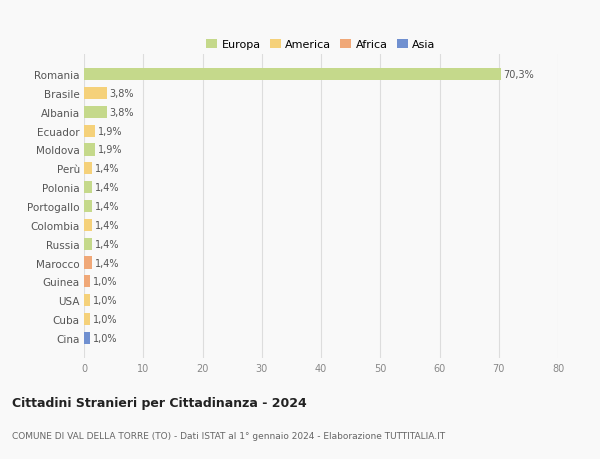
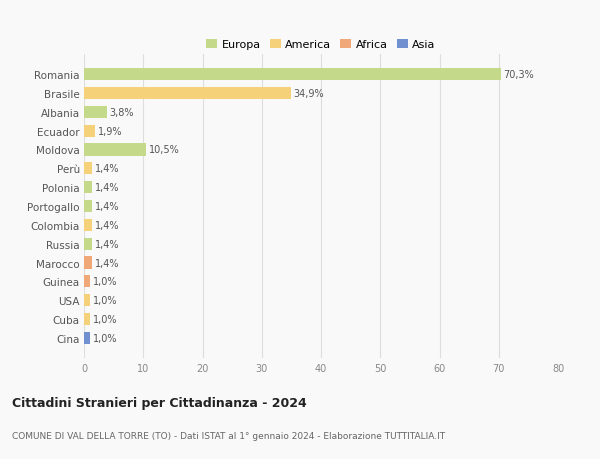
Brasile: 3,8% -> 34,9%
Moldova: 1,9% -> 10,5%
